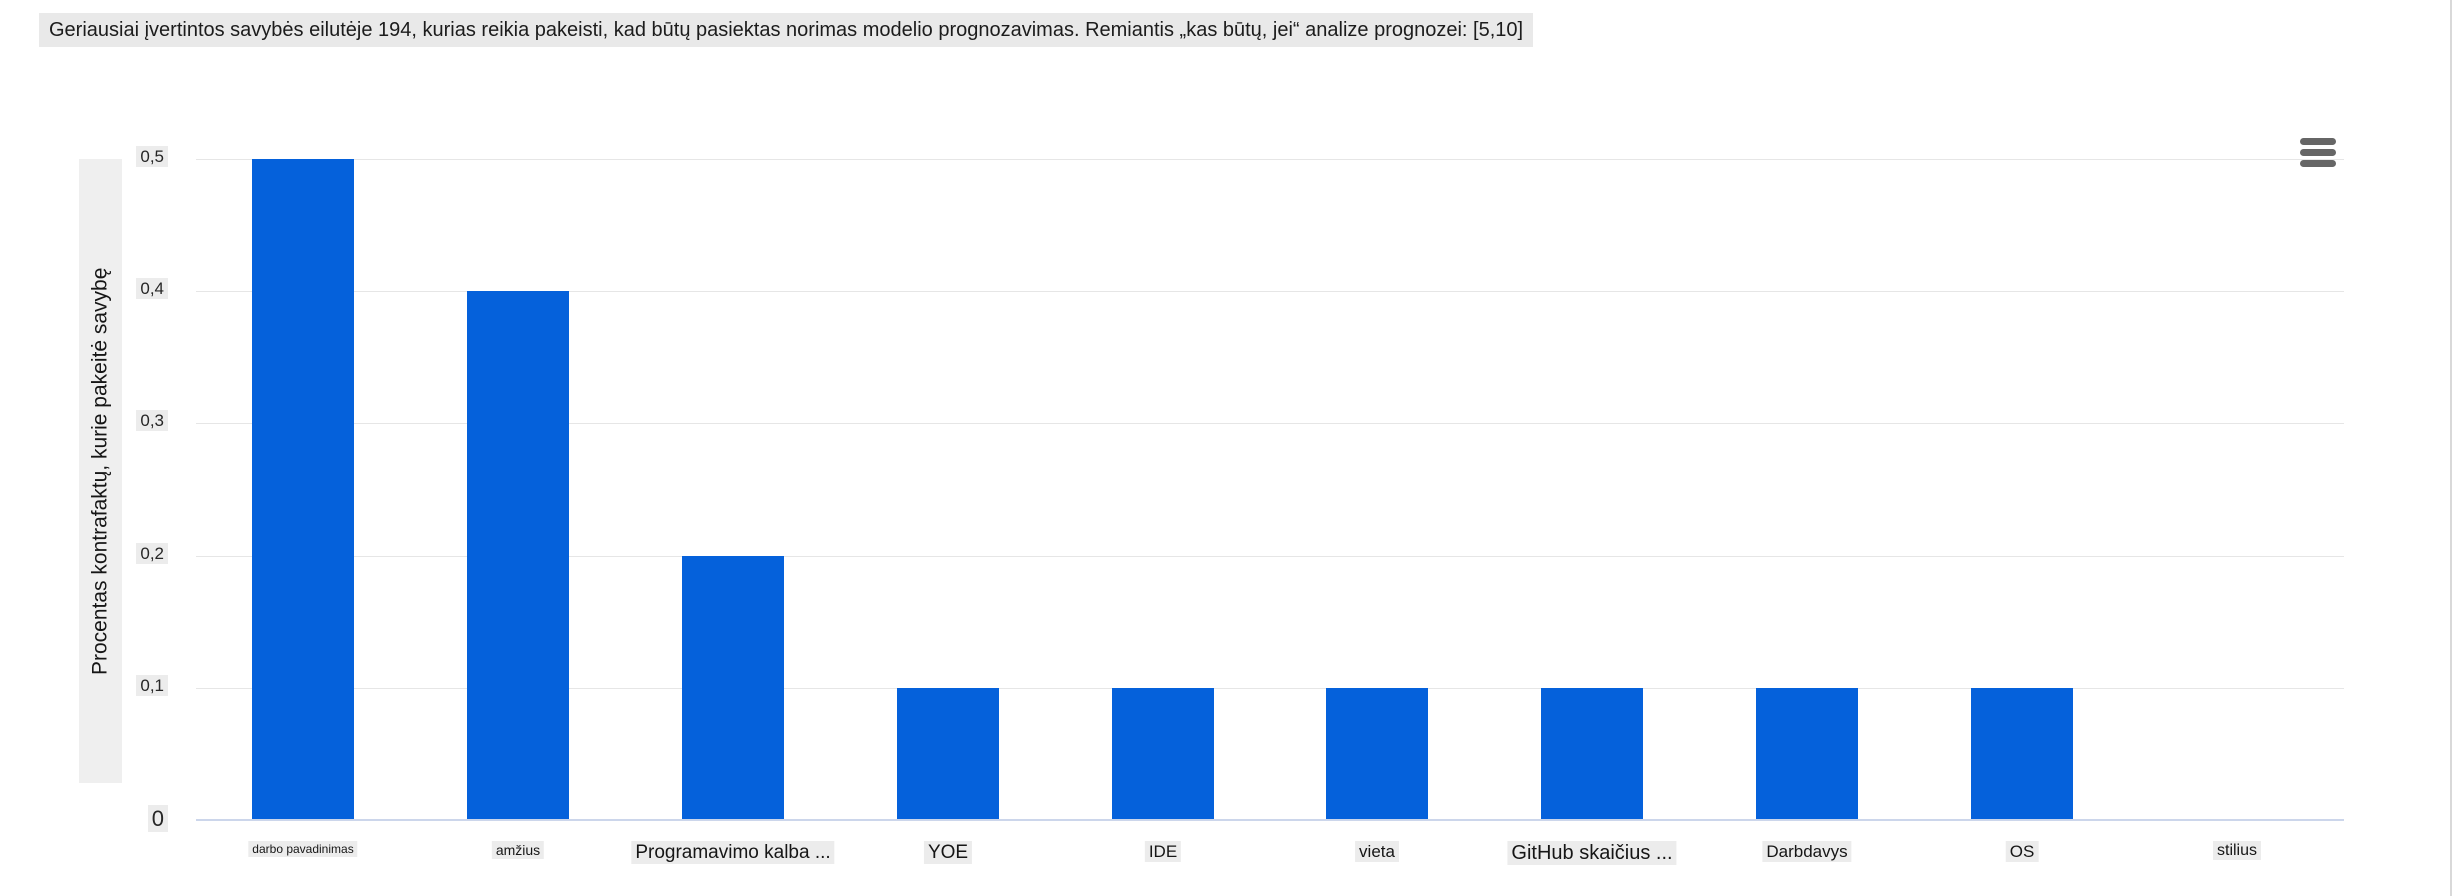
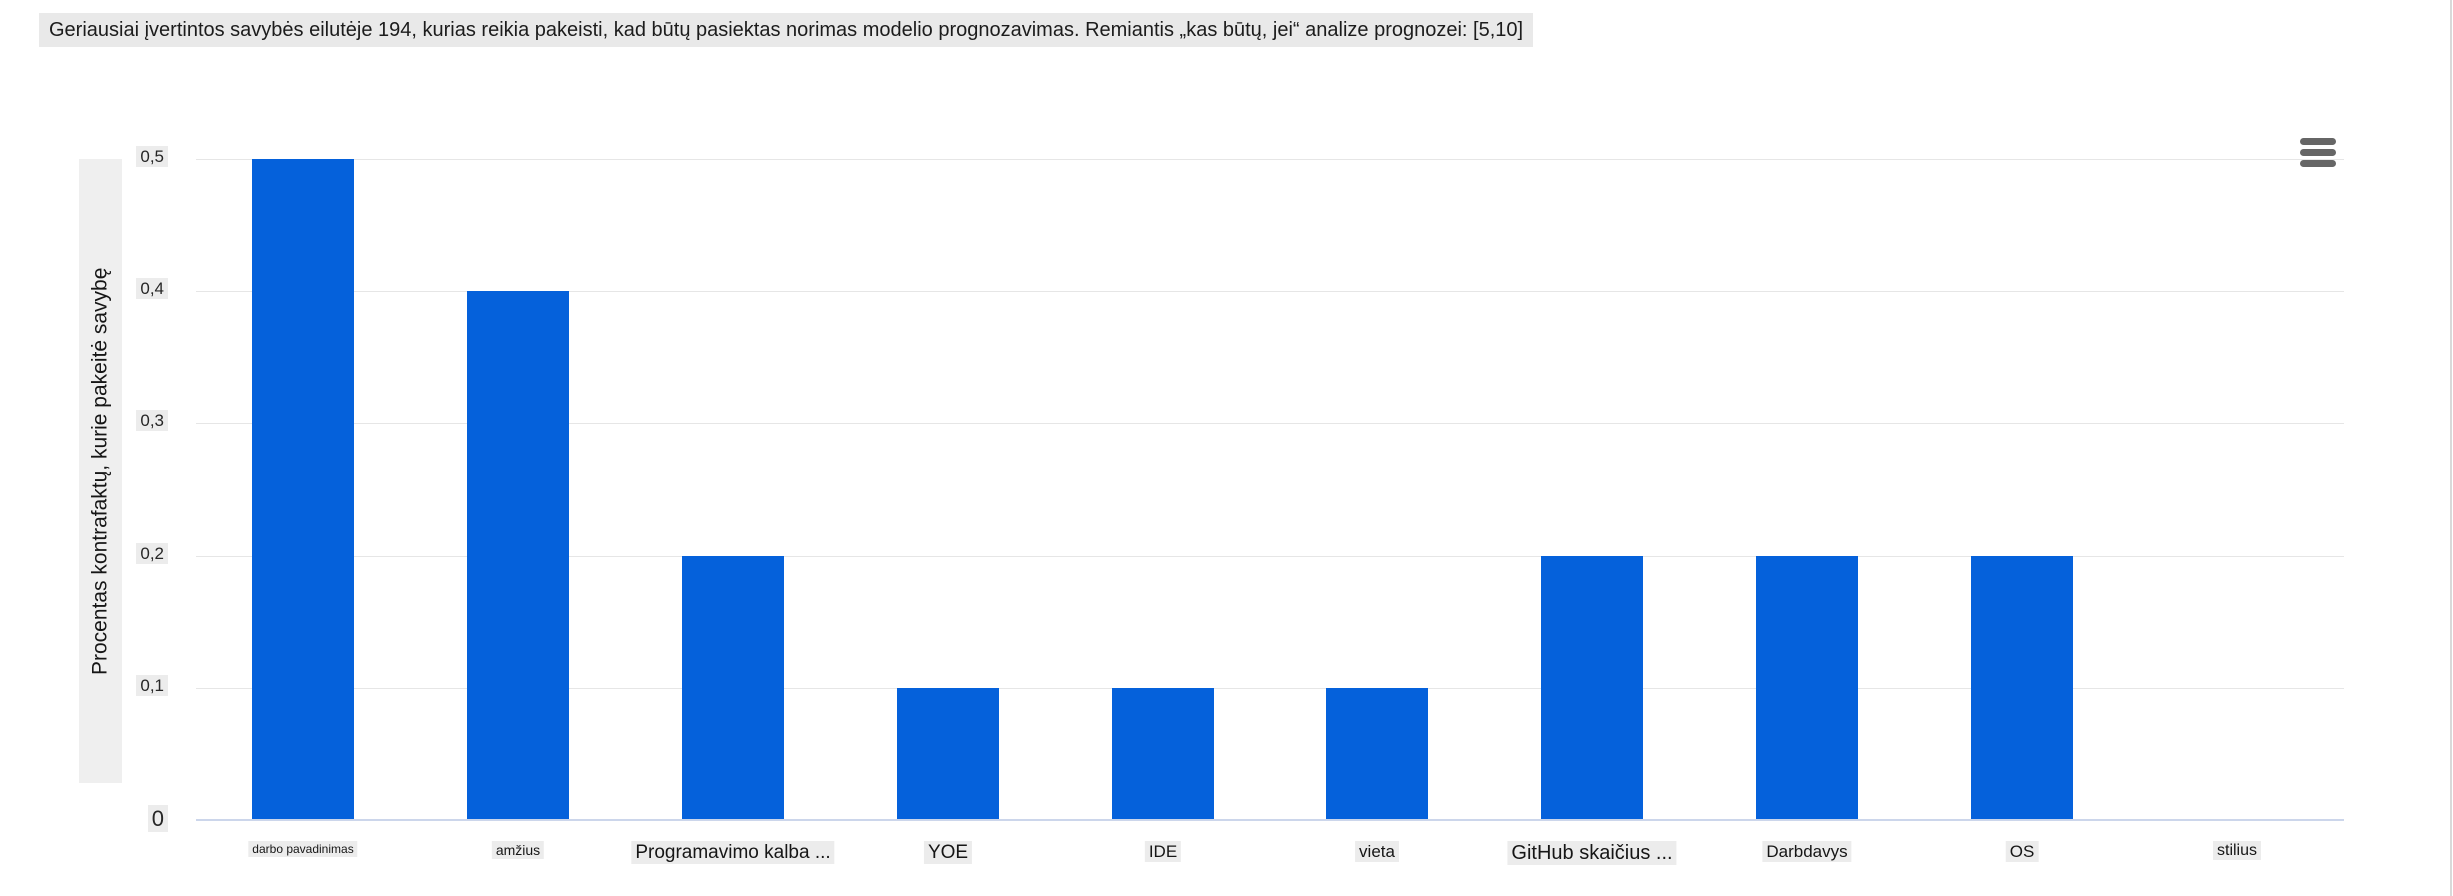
GitHub skaičius ...: 0,1 -> 0,2
Darbdavys: 0,1 -> 0,2
OS: 0,1 -> 0,2
